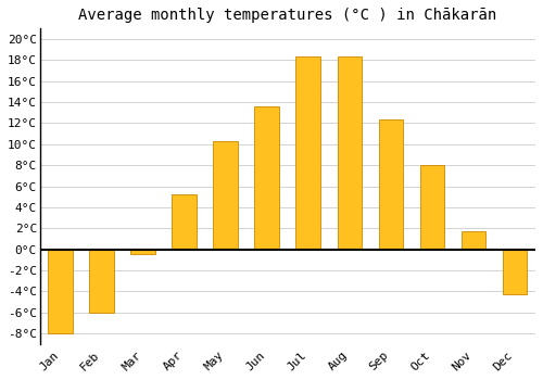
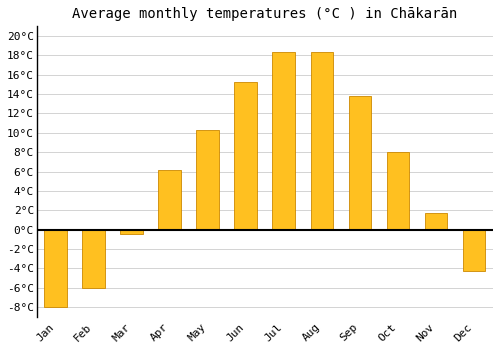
Apr: 5.2°C -> 6.2°C
Jun: 13.6°C -> 15.2°C
Sep: 12.4°C -> 13.8°C
